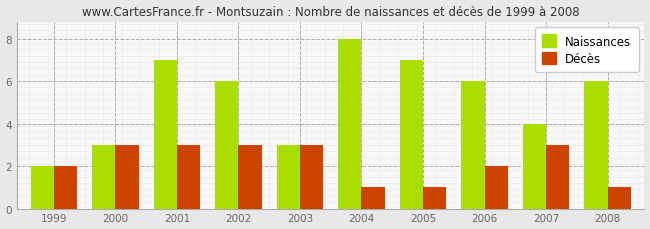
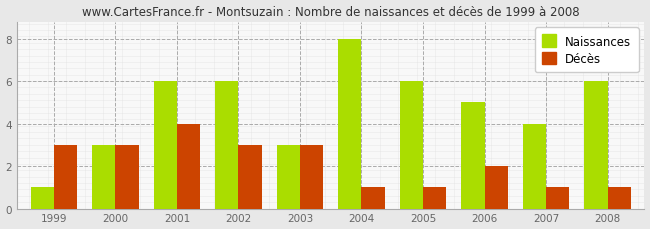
Naissances/1999: 2 -> 1
Décès/1999: 2 -> 3
Naissances/2001: 7 -> 6
Décès/2001: 3 -> 4
Naissances/2005: 7 -> 6
Naissances/2006: 6 -> 5
Décès/2007: 3 -> 1
